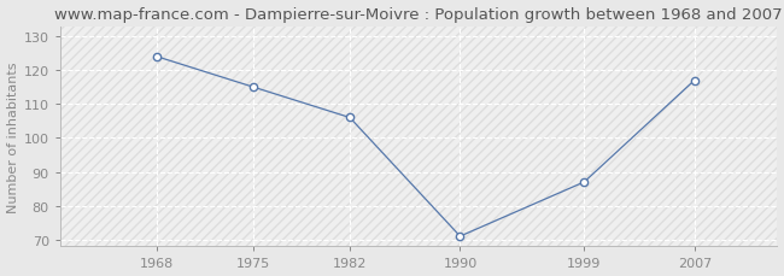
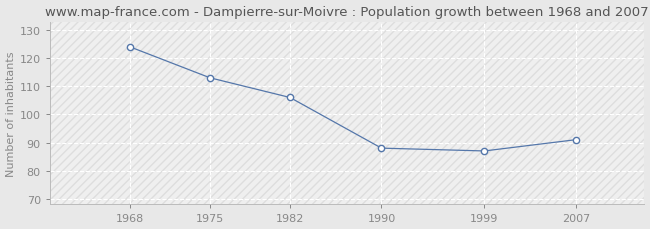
1975: 115 -> 113
1990: 71 -> 88
2007: 117 -> 91
